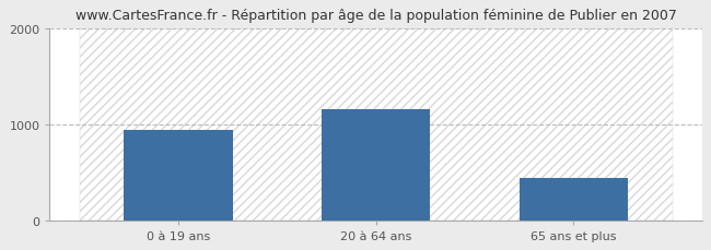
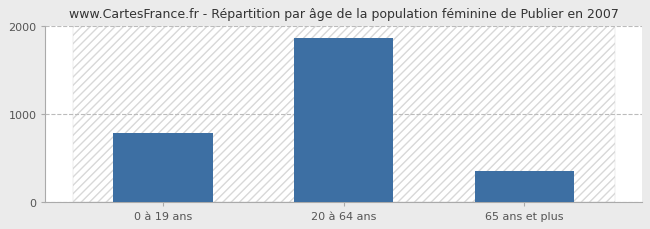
0 à 19 ans: 940 -> 780
20 à 64 ans: 1160 -> 1860
65 ans et plus: 440 -> 350
